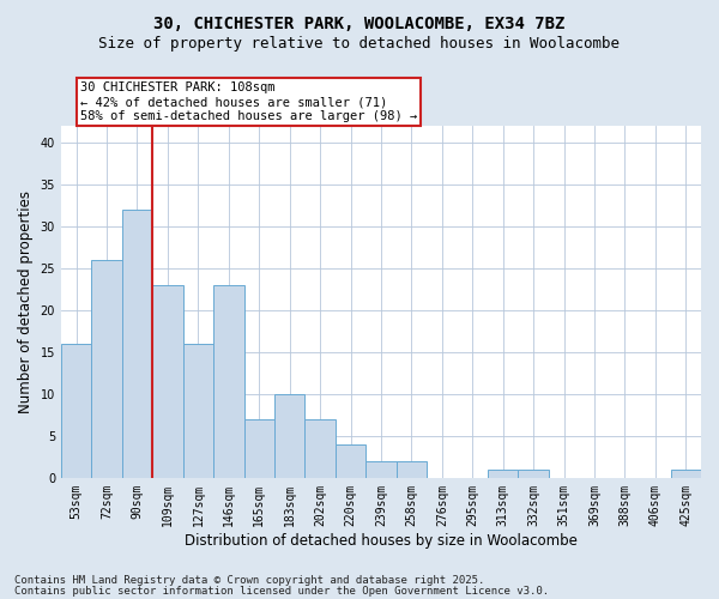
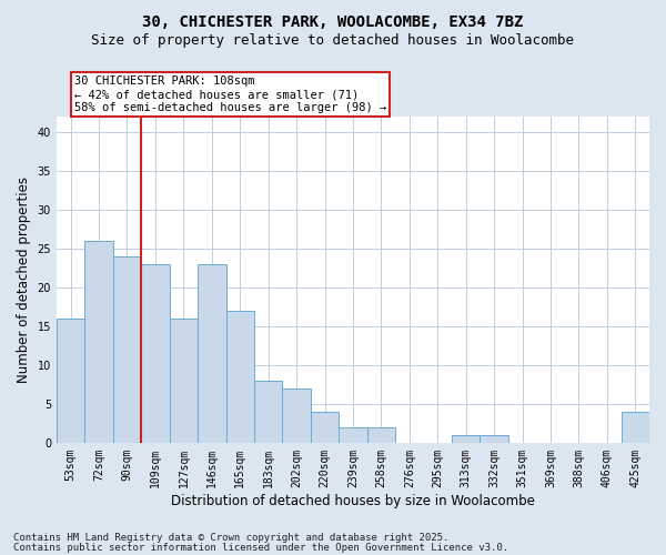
90sqm: 32 -> 24
165sqm: 7 -> 17
183sqm: 10 -> 8
425sqm: 1 -> 4
